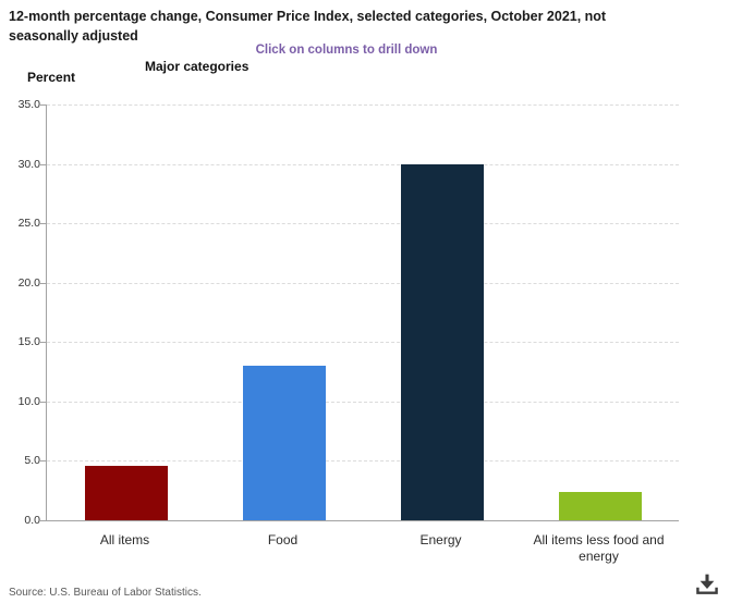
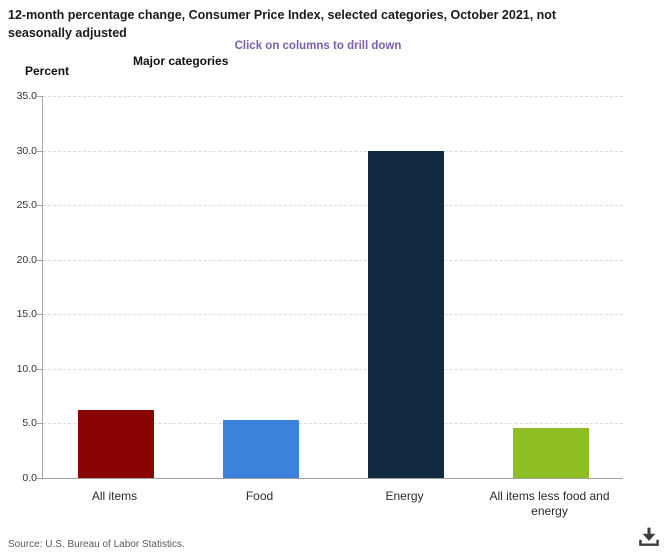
All items: 4.6 -> 6.2
Food: 13.0 -> 5.3
All items less food and energy: 2.4 -> 4.6
